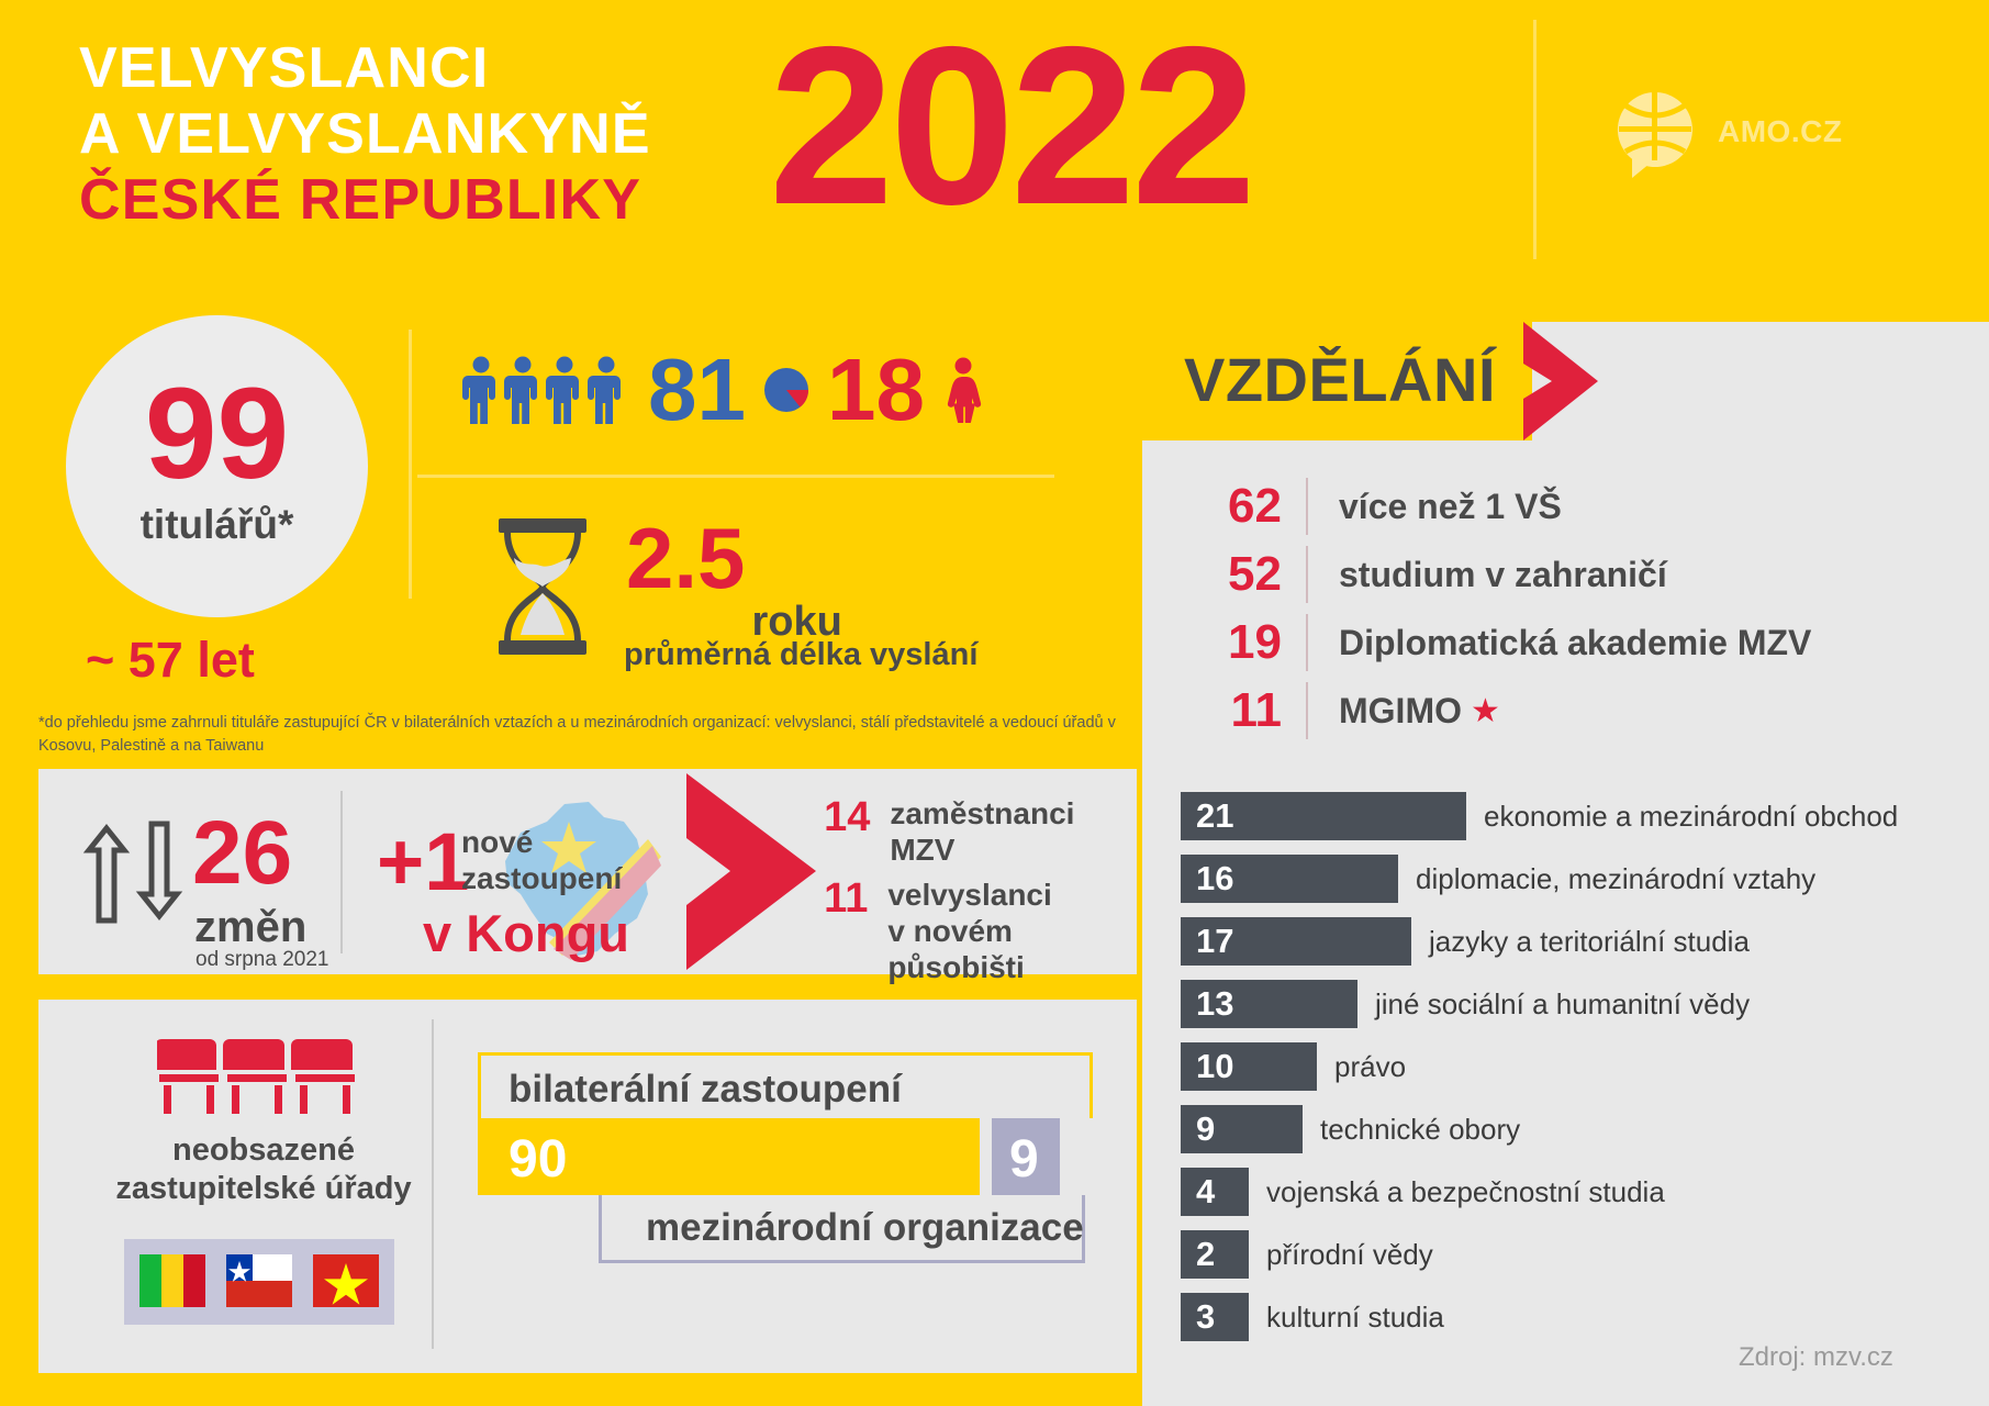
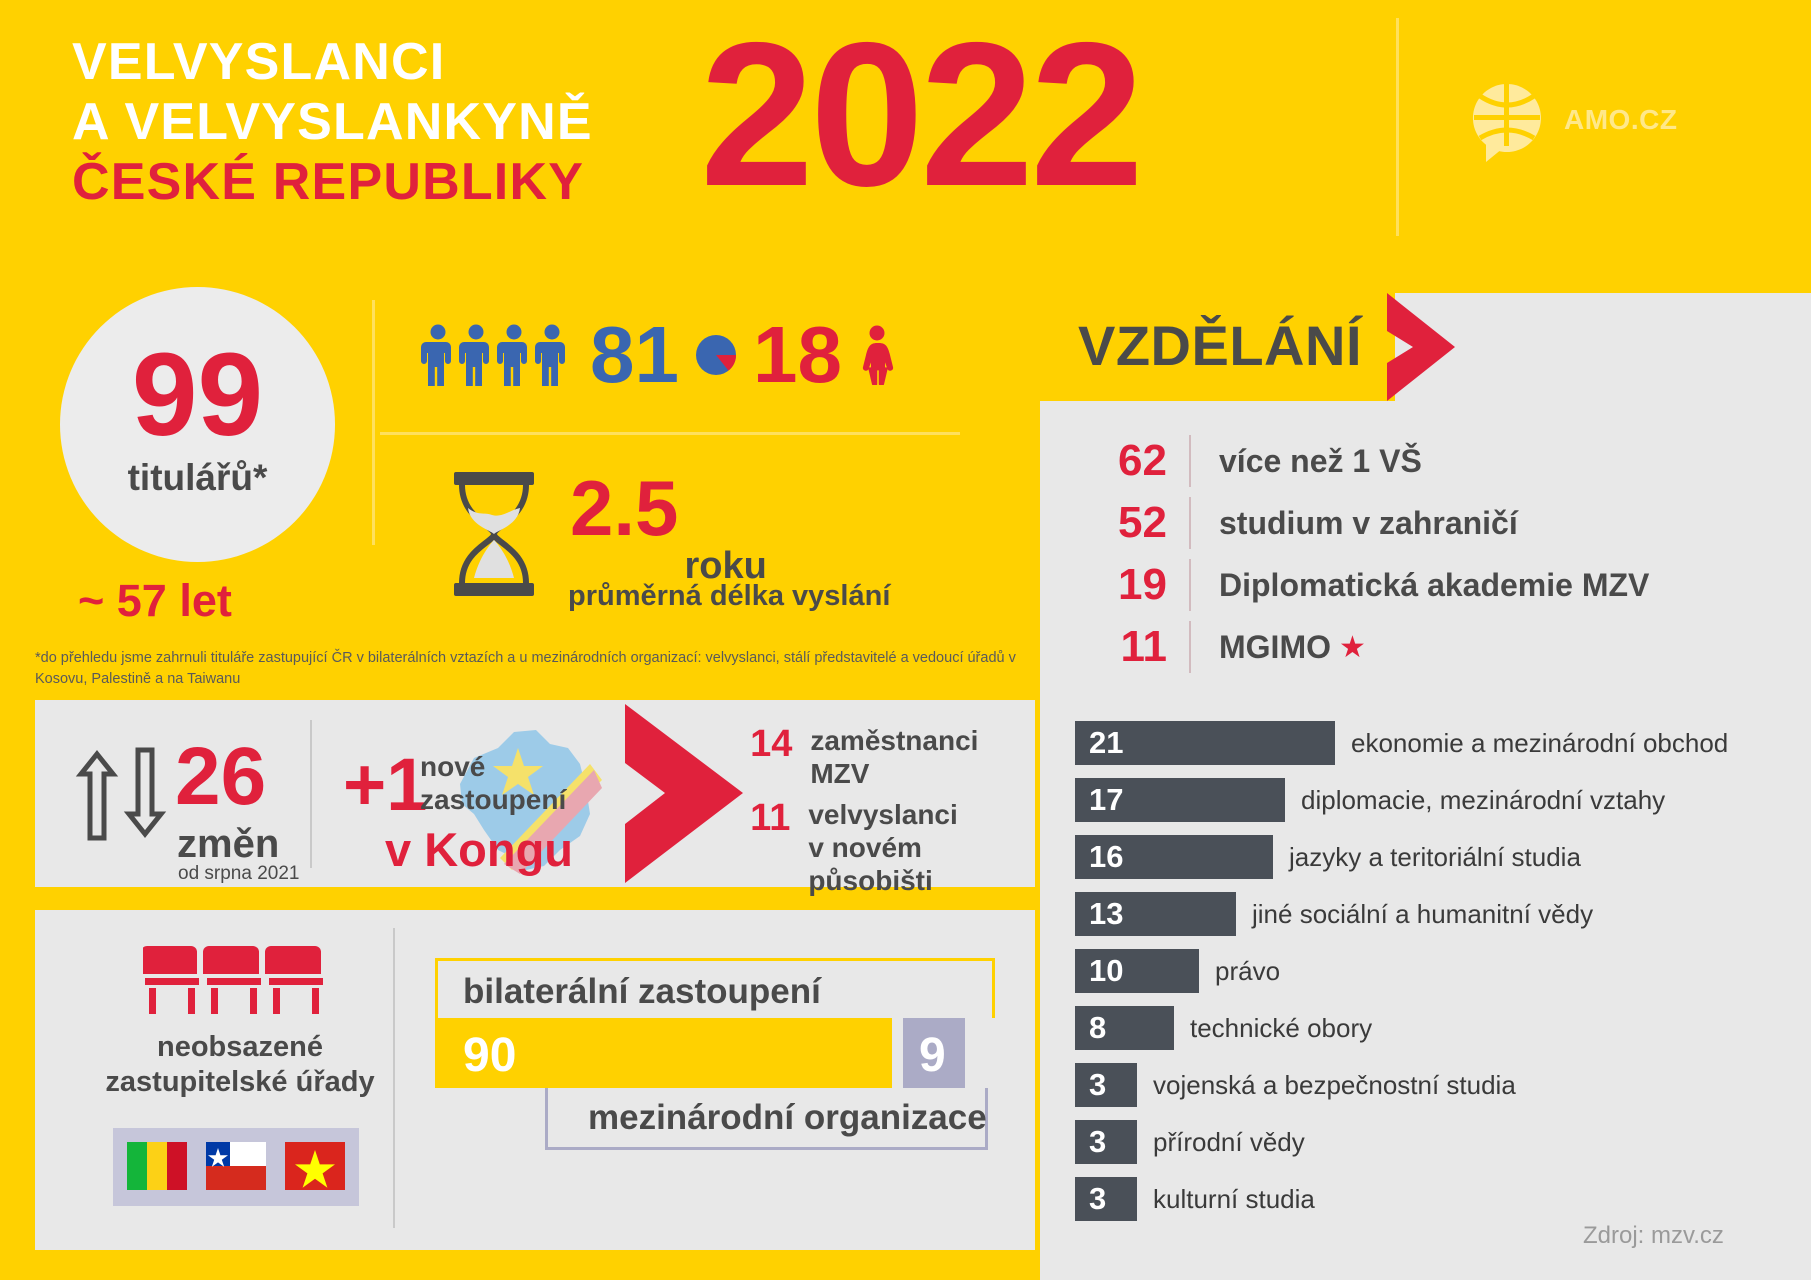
diplomacie, mezinárodní vztahy: 16 -> 17
jazyky a teritoriální studia: 17 -> 16
technické obory: 9 -> 8
vojenská a bezpečnostní studia: 4 -> 3
přírodní vědy: 2 -> 3
